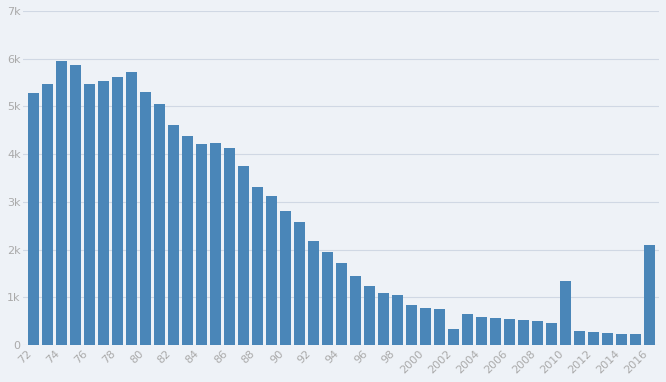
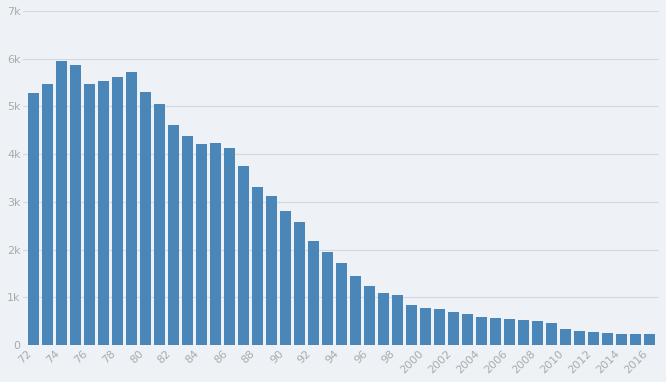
2002: 0.35k -> 0.70k
2010: 1.35k -> 0.34k
2016: 2.10k -> 0.23k
